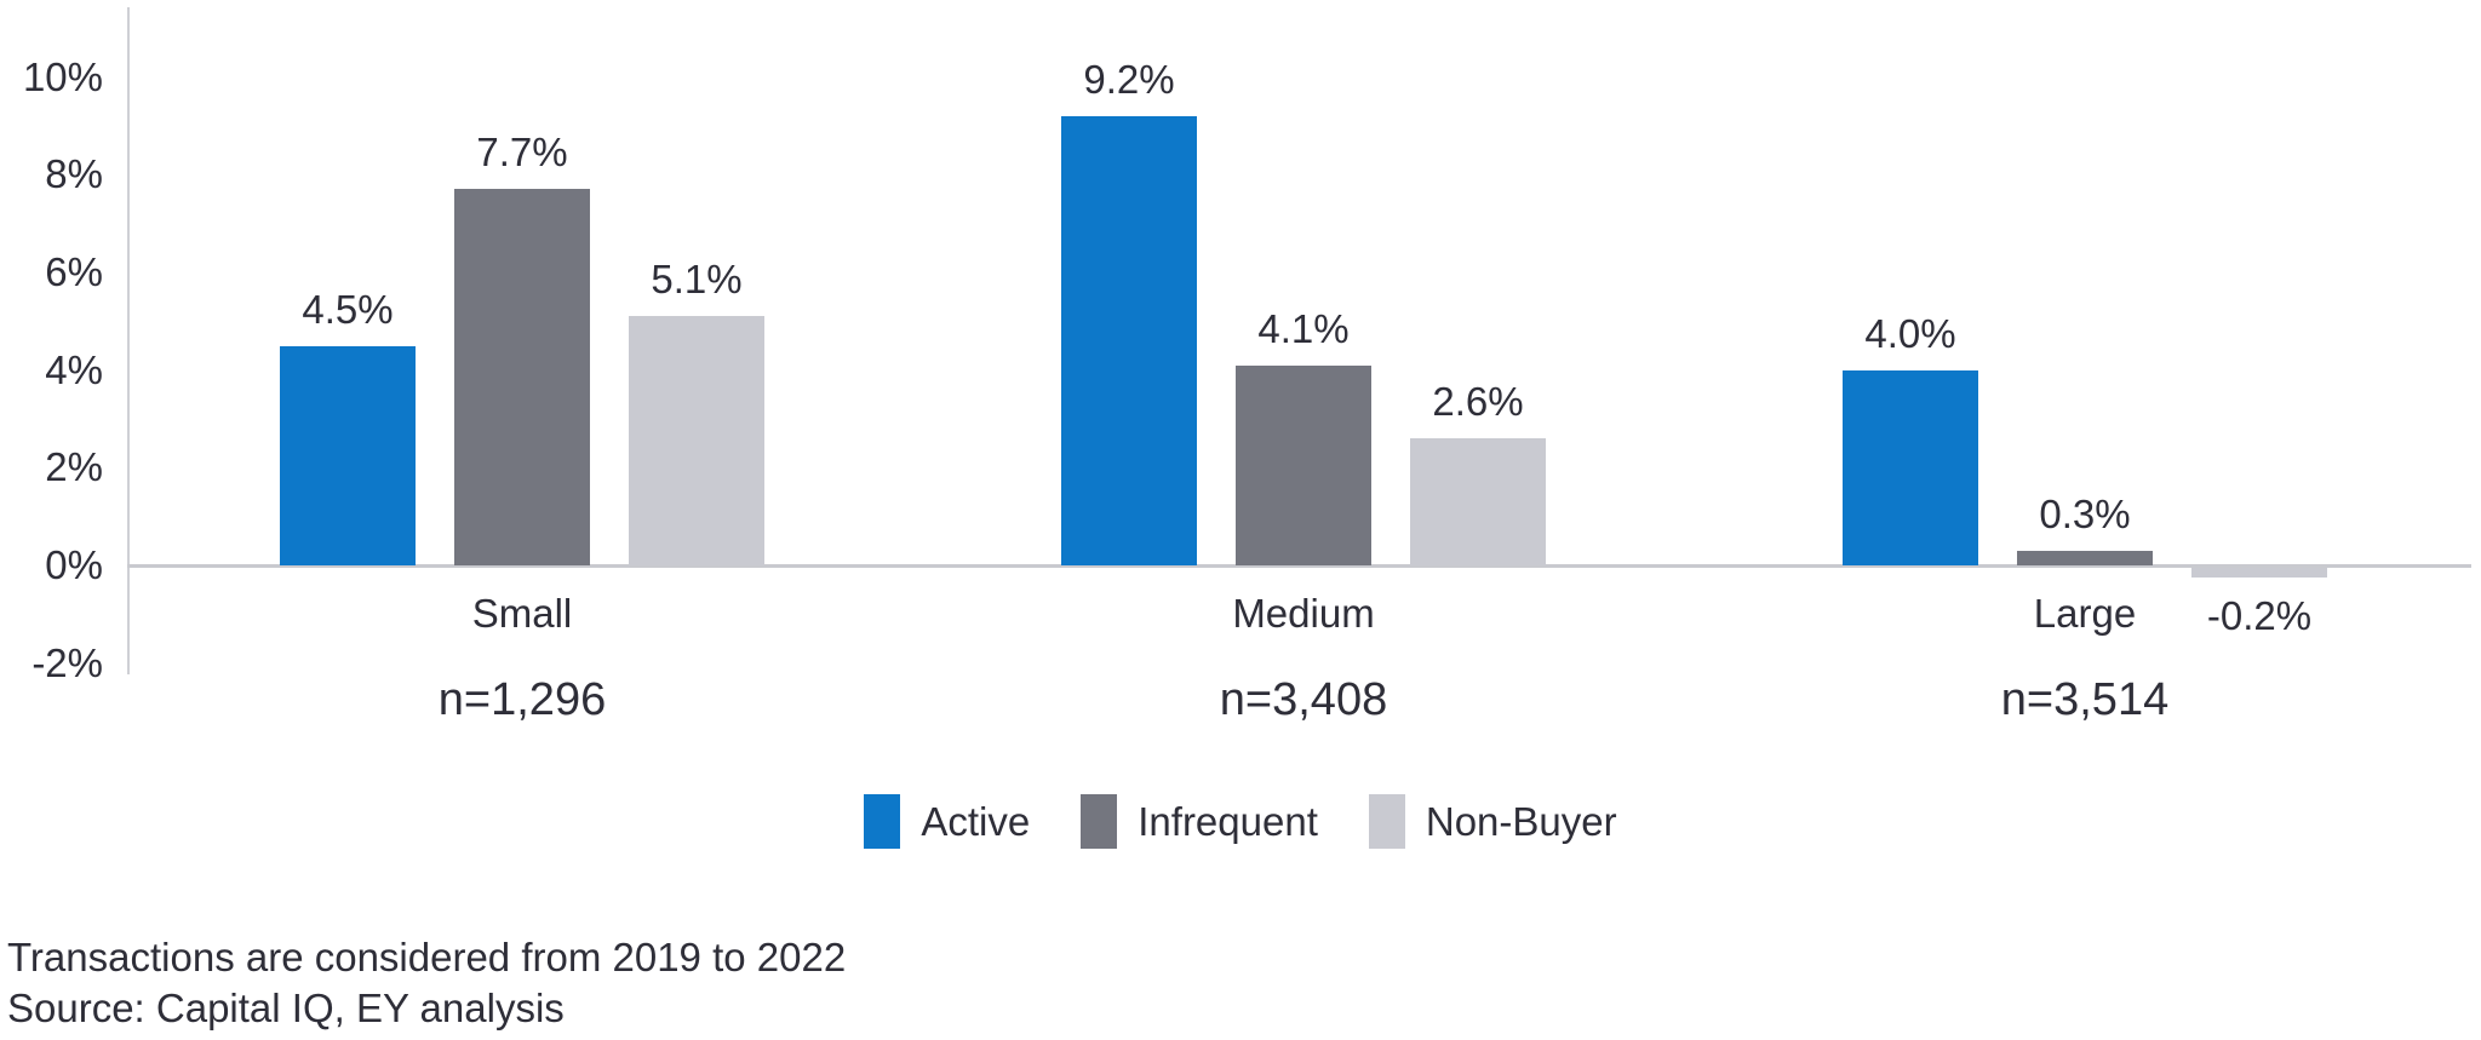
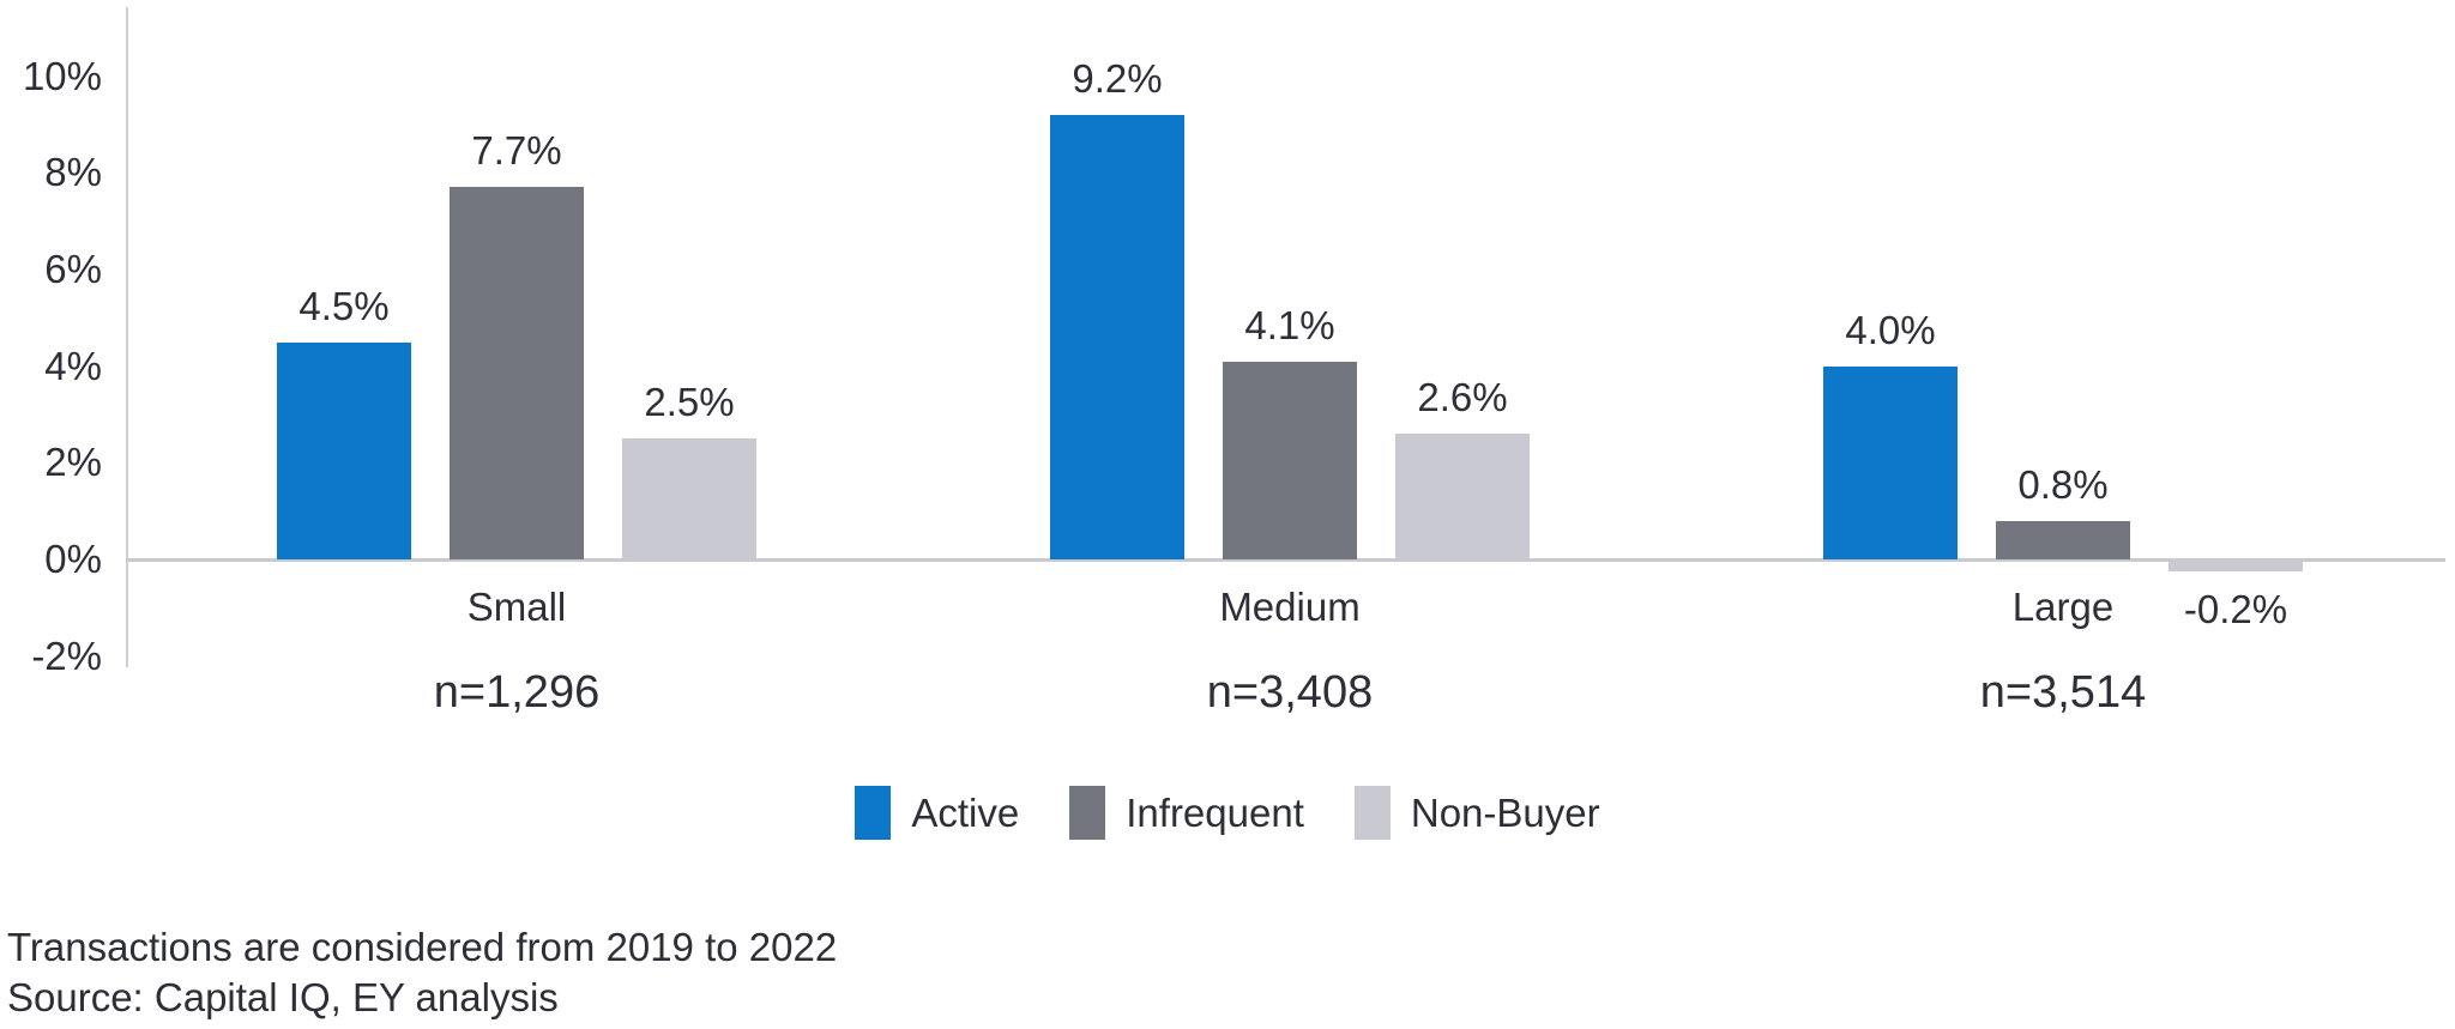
Non-Buyer/Small: 5.1% -> 2.5%
Infrequent/Large: 0.3% -> 0.8%
